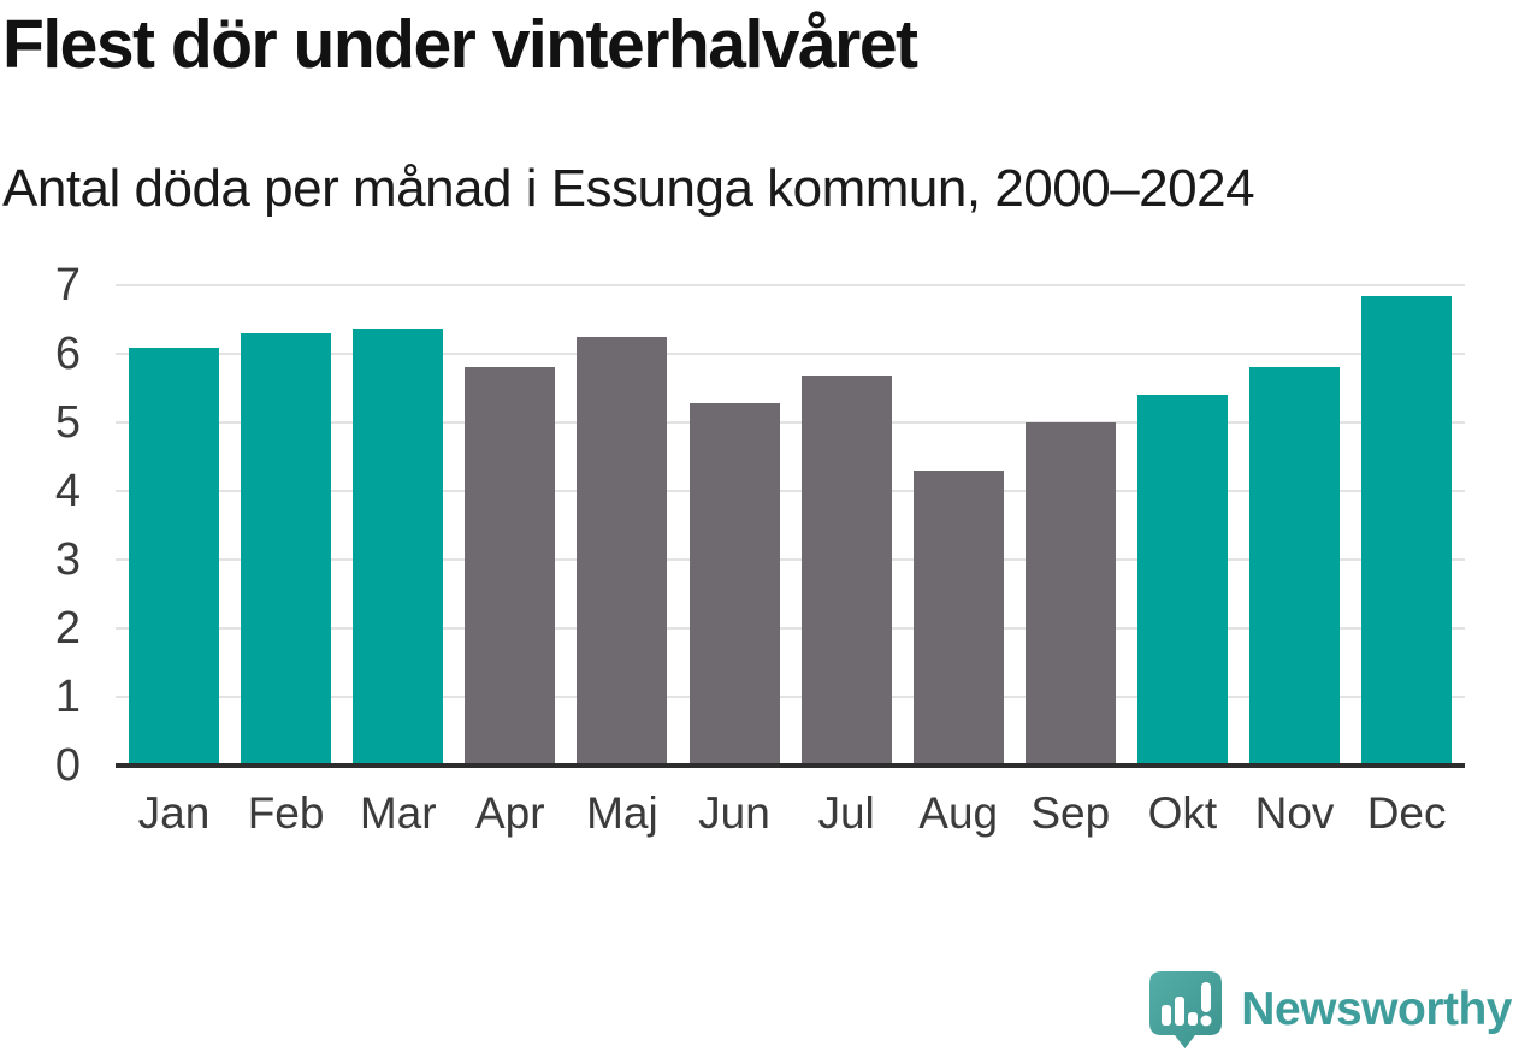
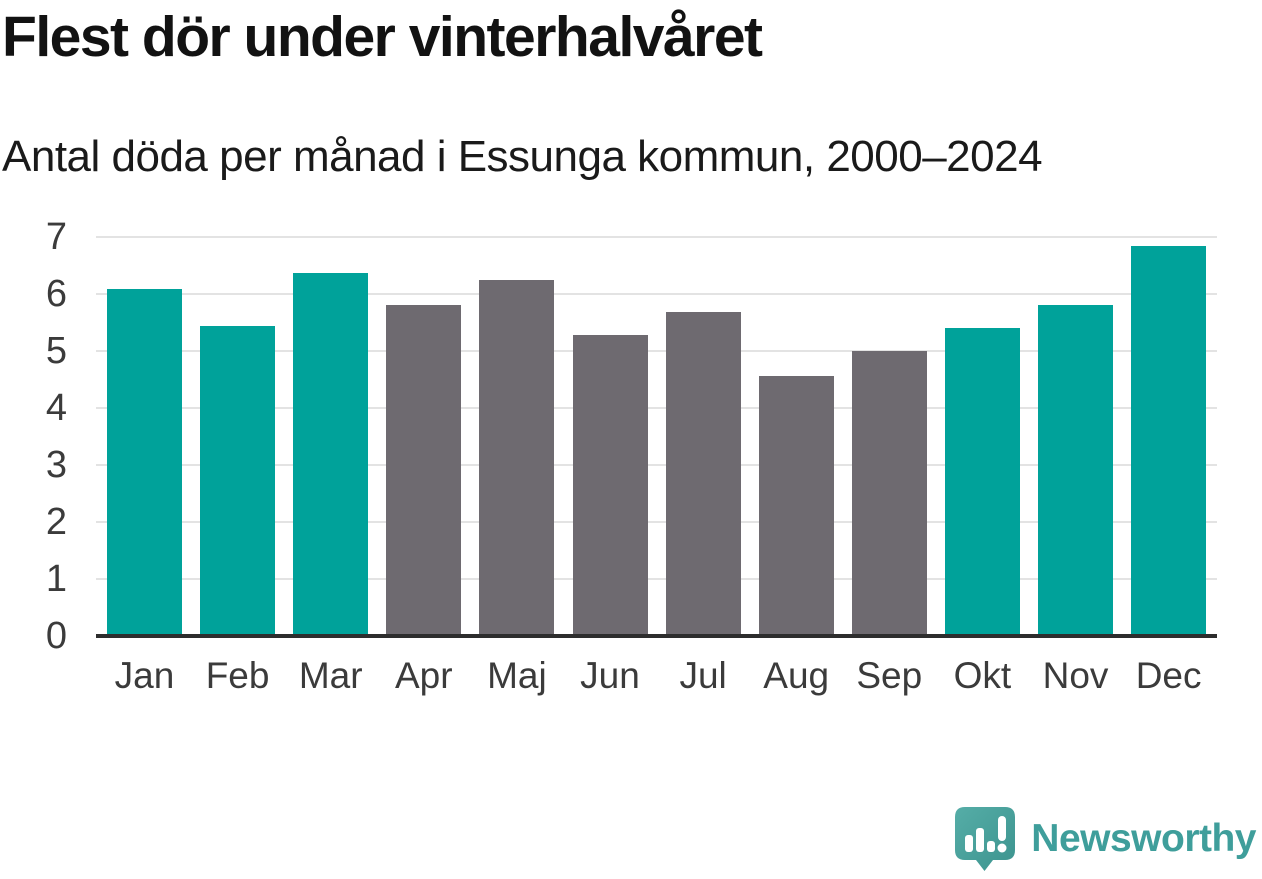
Feb: 6.3 -> 5.4
Aug: 4.3 -> 4.6
